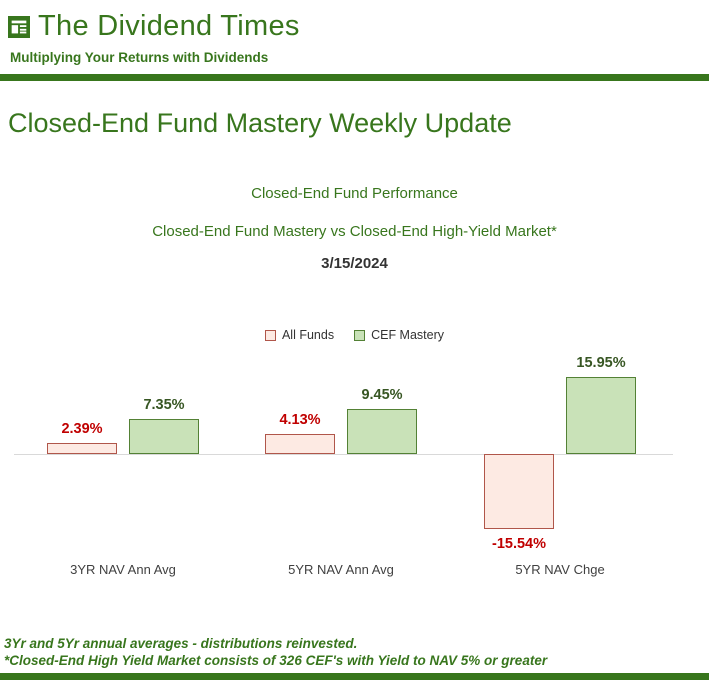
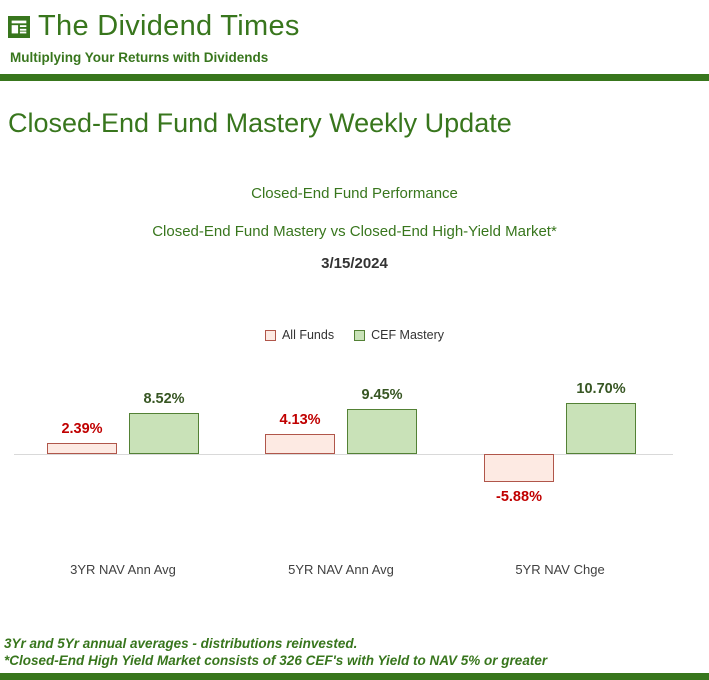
CEF Mastery/3YR NAV Ann Avg: 7.35% -> 8.52%
All Funds/5YR NAV Chge: -15.54% -> -5.88%
CEF Mastery/5YR NAV Chge: 15.95% -> 10.70%
